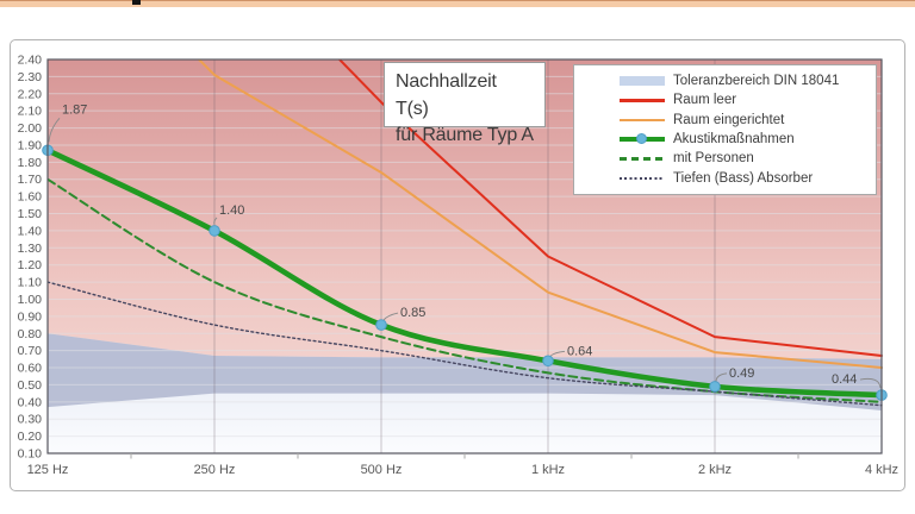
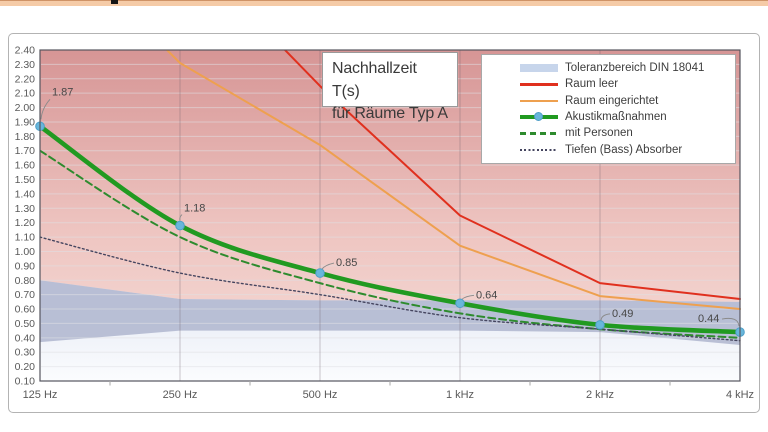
Akustikmaßnahmen/250 Hz: 1.40 -> 1.18
